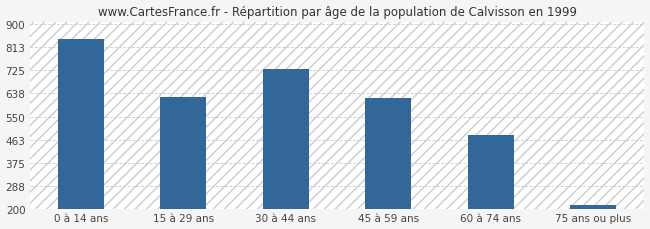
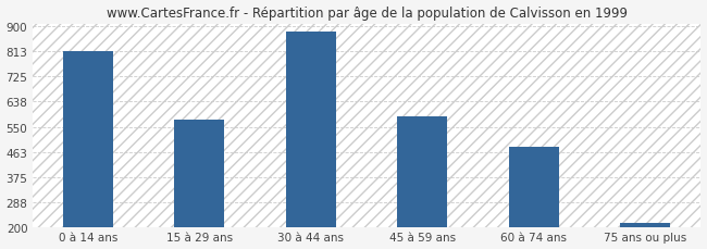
0 à 14 ans: 845 -> 813
15 à 29 ans: 625 -> 575
30 à 44 ans: 730 -> 880
45 à 59 ans: 620 -> 585
